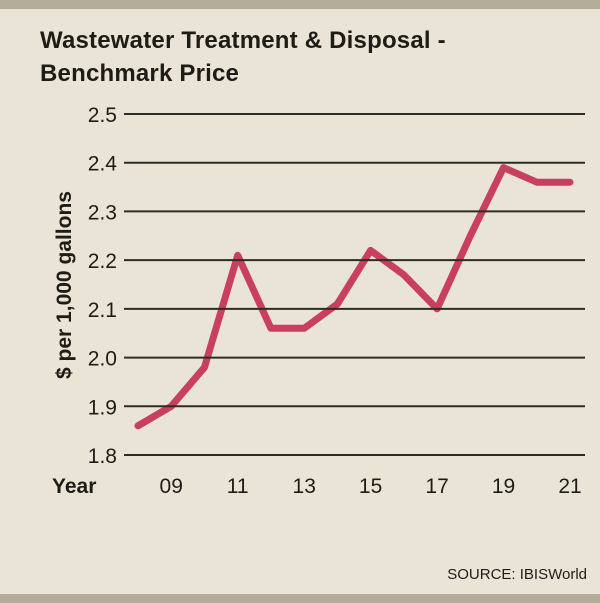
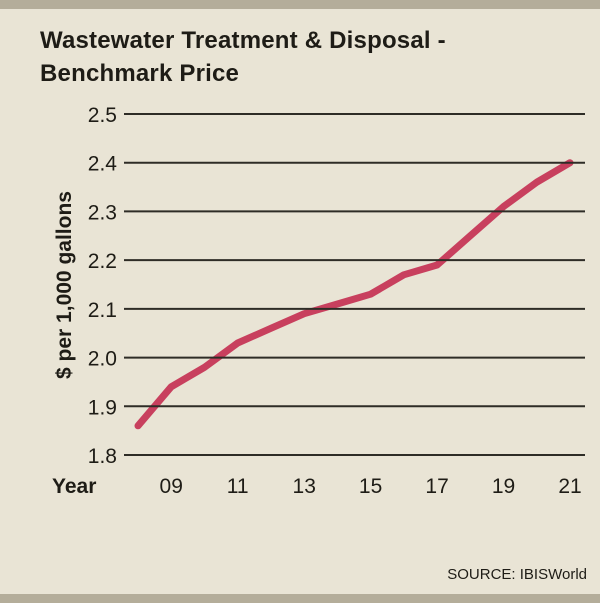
09: 1.90 -> 1.94
11: 2.21 -> 2.03
13: 2.06 -> 2.09
15: 2.22 -> 2.13
17: 2.10 -> 2.19
19: 2.39 -> 2.31
21: 2.36 -> 2.40
